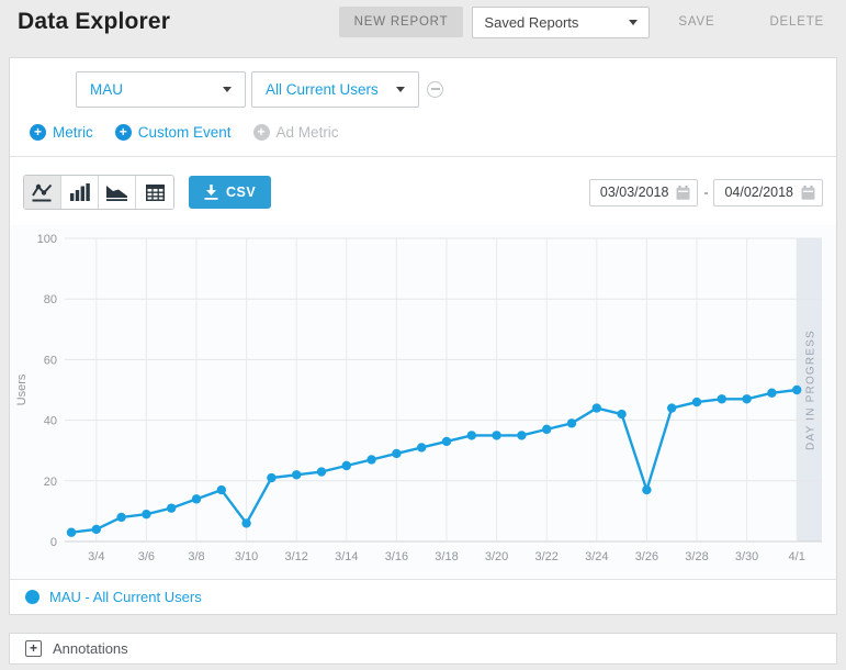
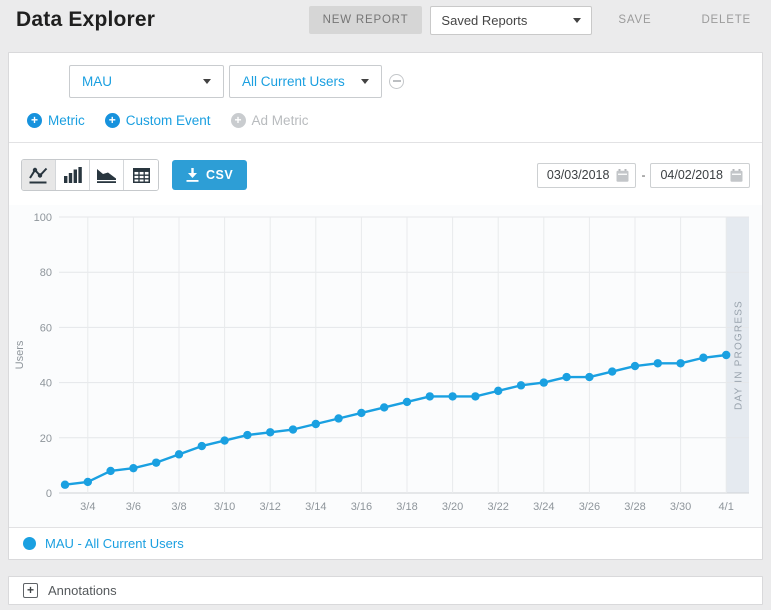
3/10: 6 -> 19
3/24: 44 -> 40
3/26: 17 -> 42
